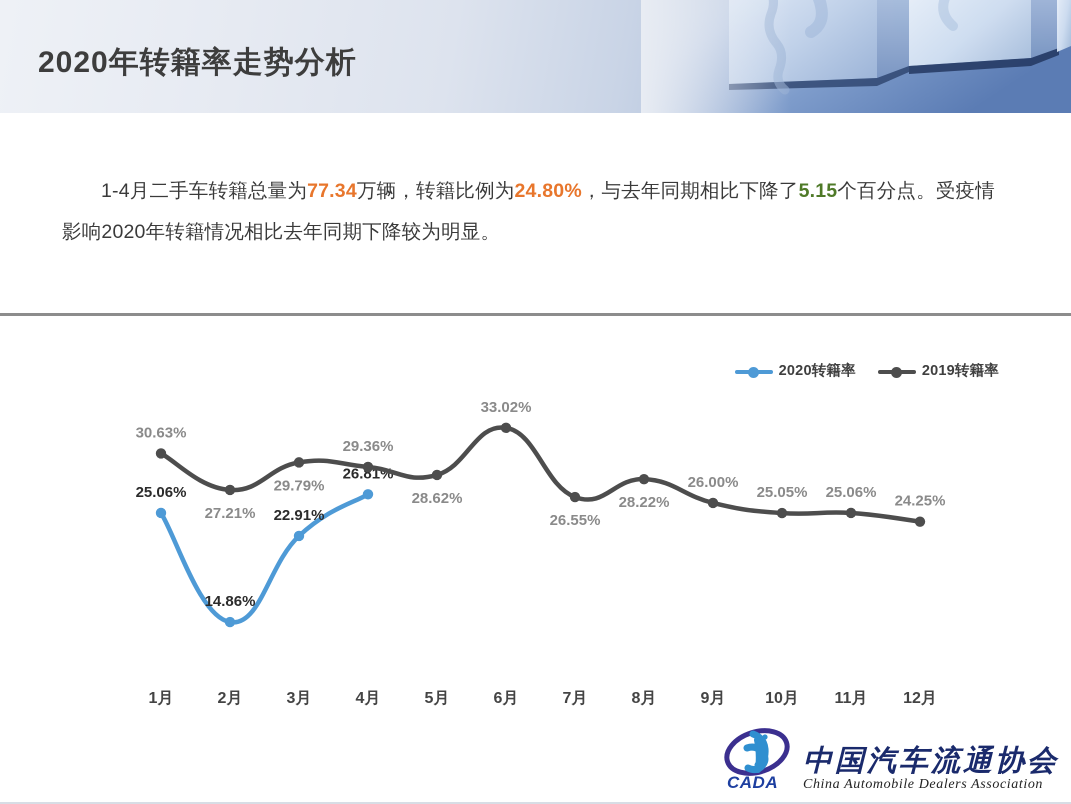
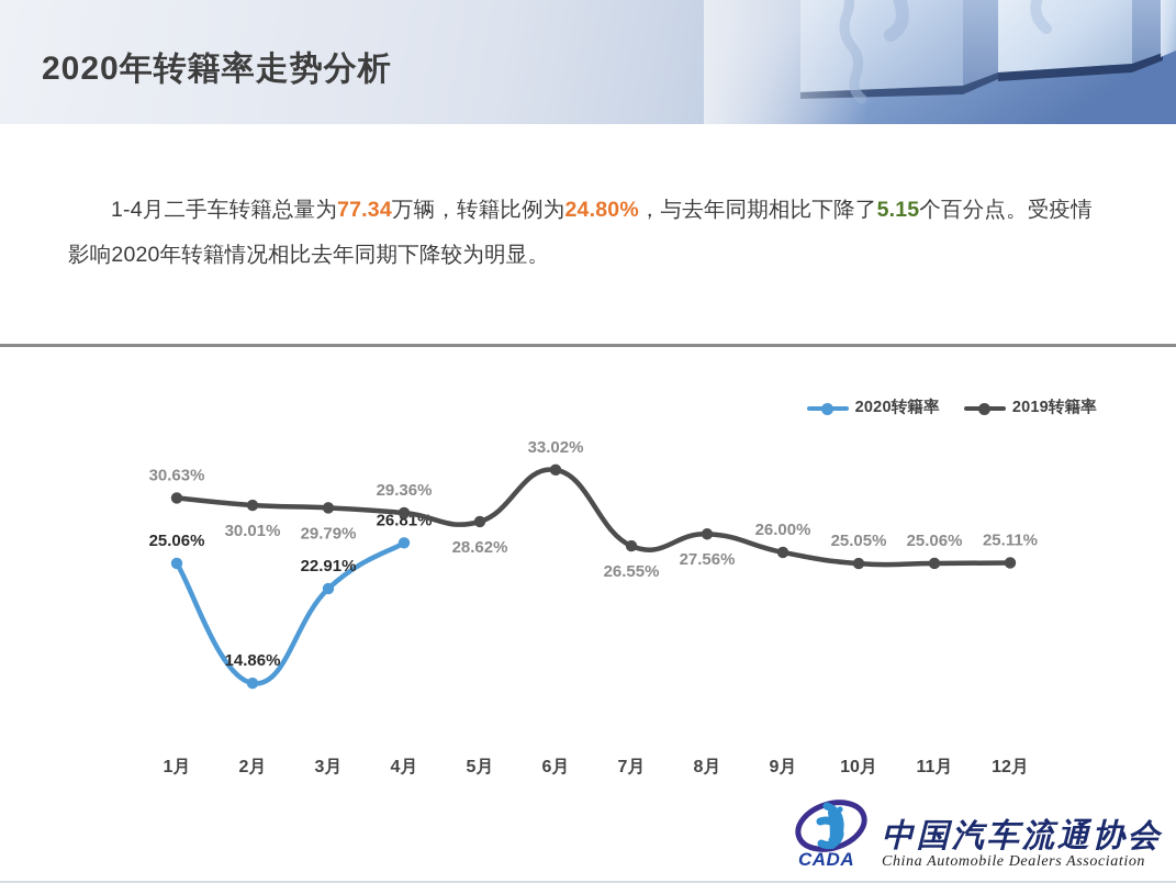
2019转籍率/2月: 27.21% -> 30.01%
2019转籍率/8月: 28.22% -> 27.56%
2019转籍率/12月: 24.25% -> 25.11%
